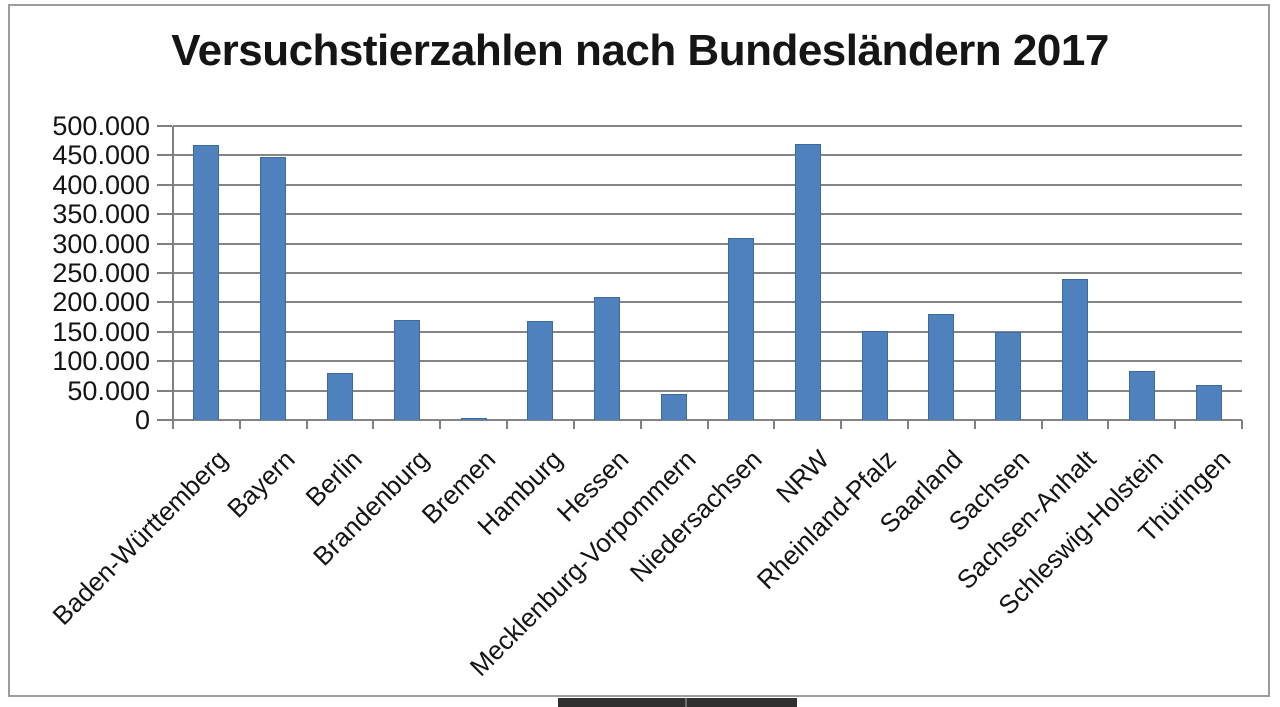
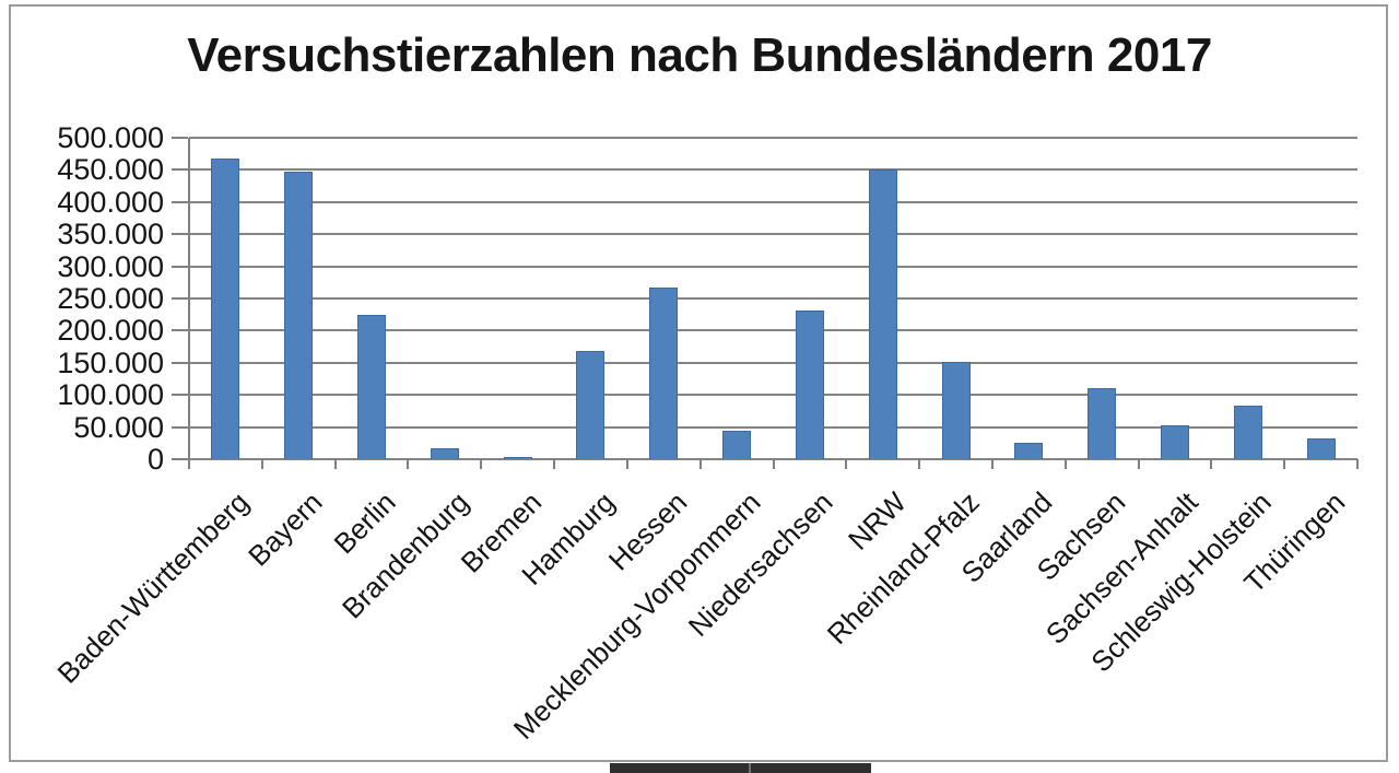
Berlin: 80000 -> 220000
Brandenburg: 170000 -> 20000
Hessen: 210000 -> 270000
Niedersachsen: 310000 -> 230000
NRW: 470000 -> 450000
Saarland: 180000 -> 20000
Sachsen: 150000 -> 110000
Sachsen-Anhalt: 240000 -> 50000
Thüringen: 60000 -> 30000
